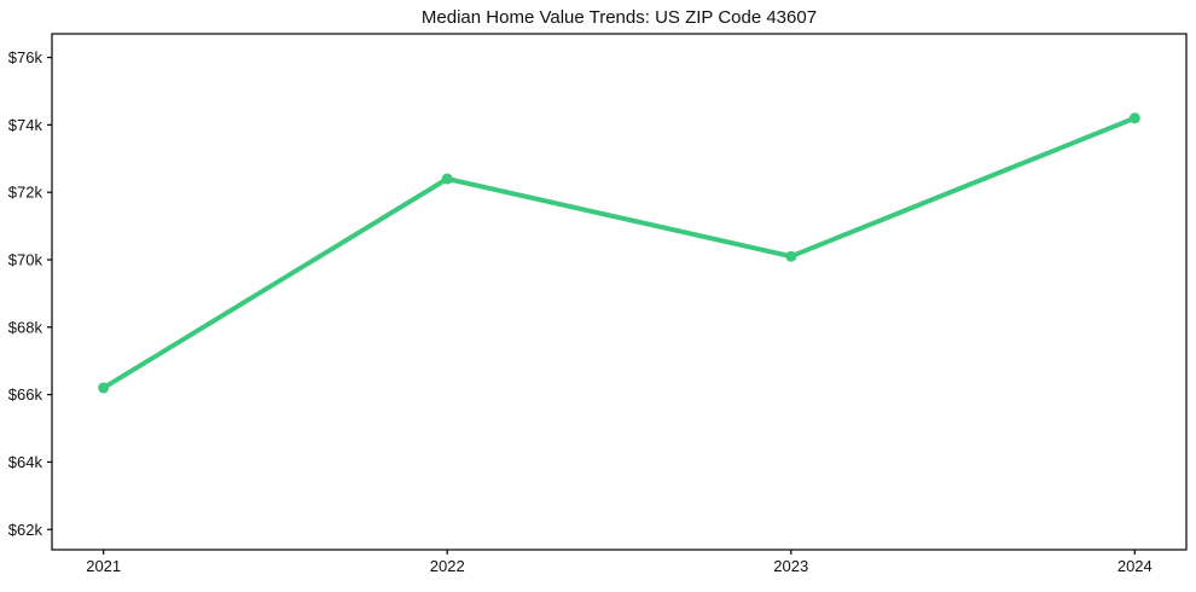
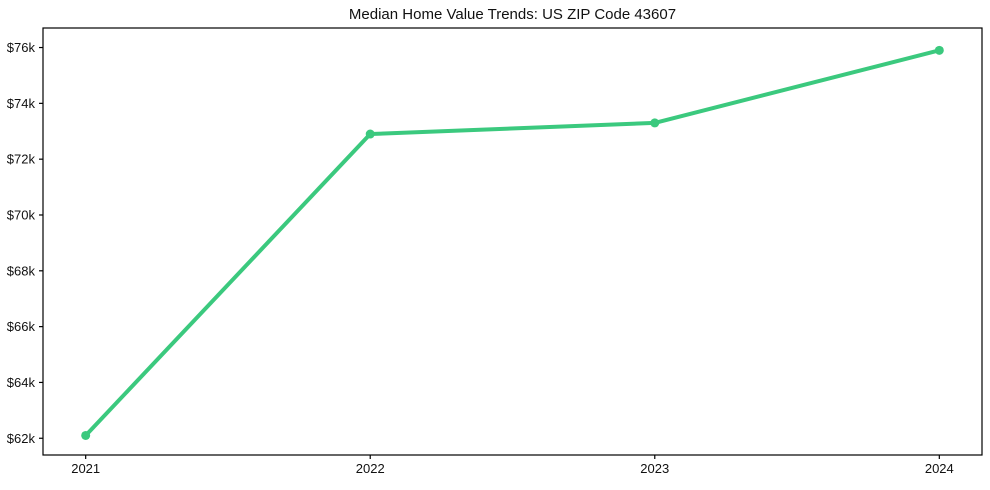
2021: $66.2k -> $62.1k
2022: $72.4k -> $72.9k
2023: $70.1k -> $73.3k
2024: $74.2k -> $75.9k
